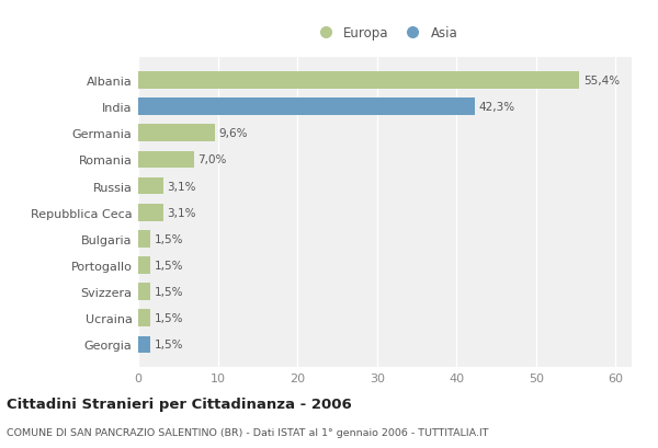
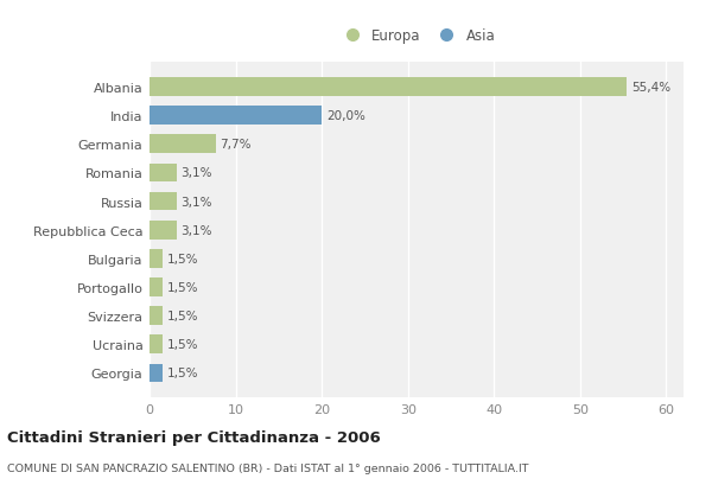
India: 42,3% -> 20,0%
Germania: 9,6% -> 7,7%
Romania: 7,0% -> 3,1%
